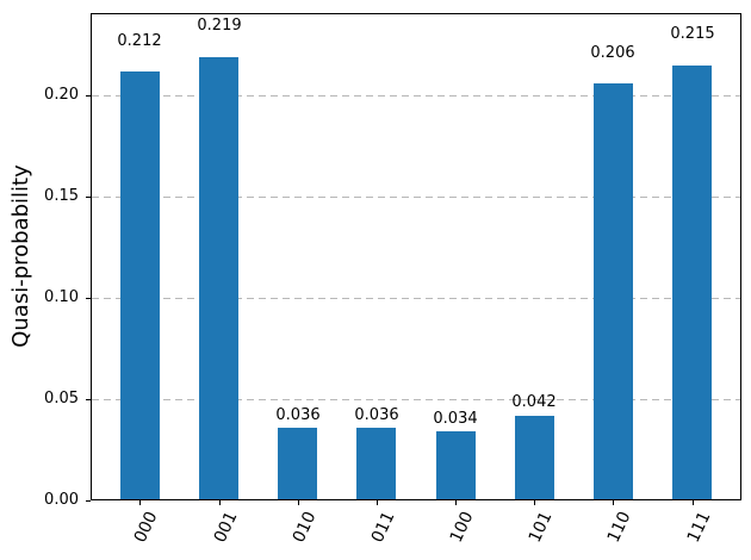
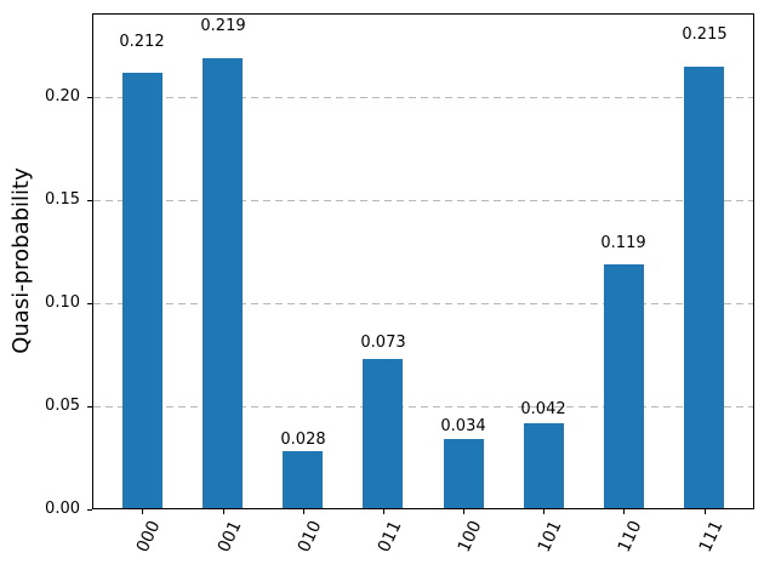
010: 0.036 -> 0.028
011: 0.036 -> 0.073
110: 0.206 -> 0.119
